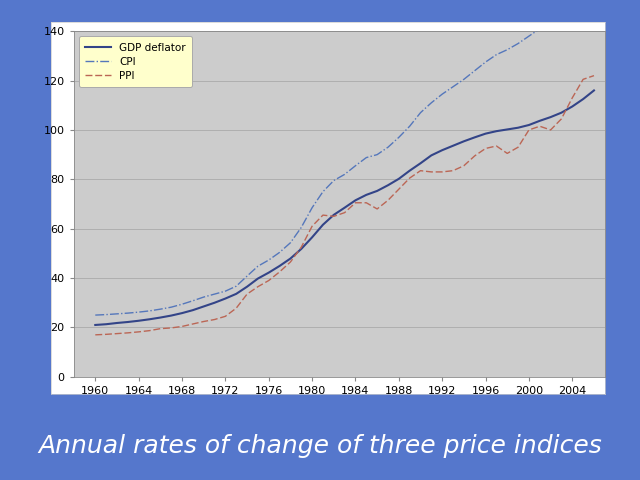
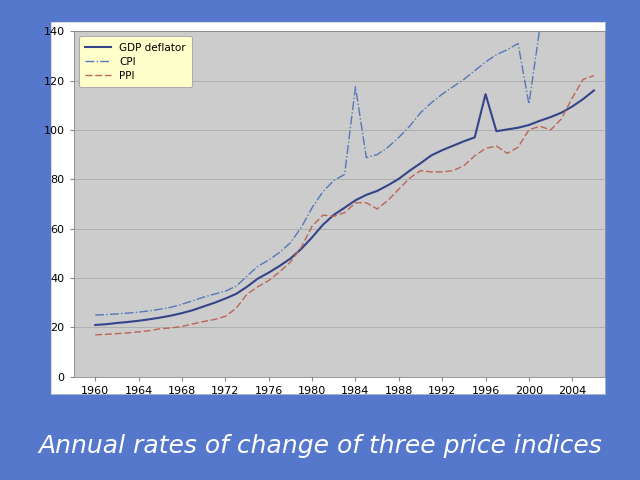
CPI/1984: 85.5 -> 117.5
GDP deflator/1996: 98.5 -> 114.5
CPI/2000: 138.0 -> 110.5
